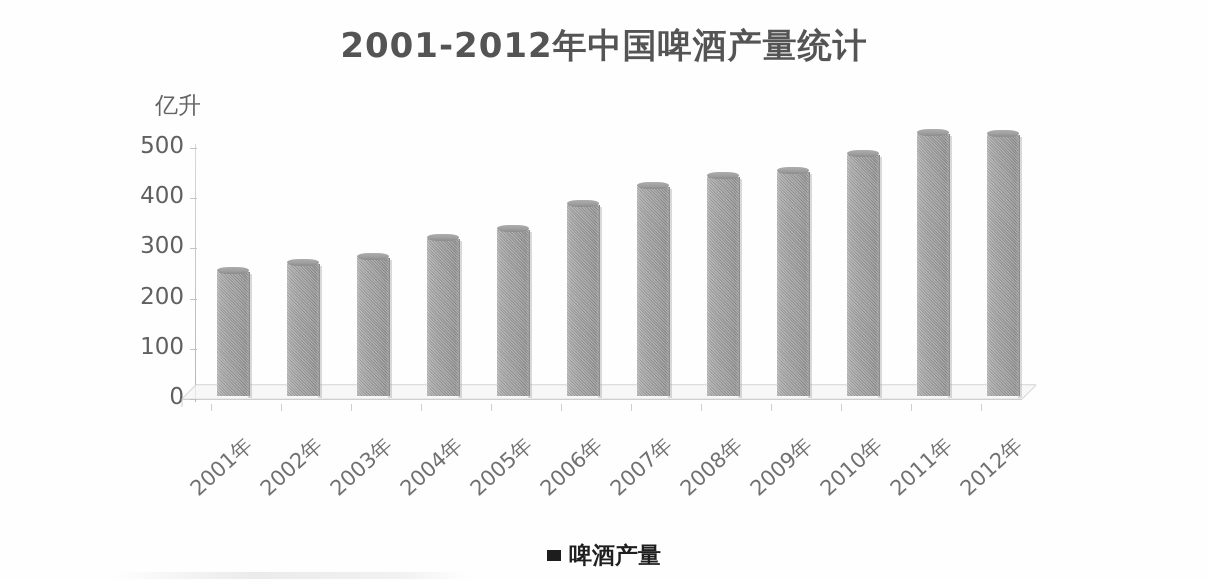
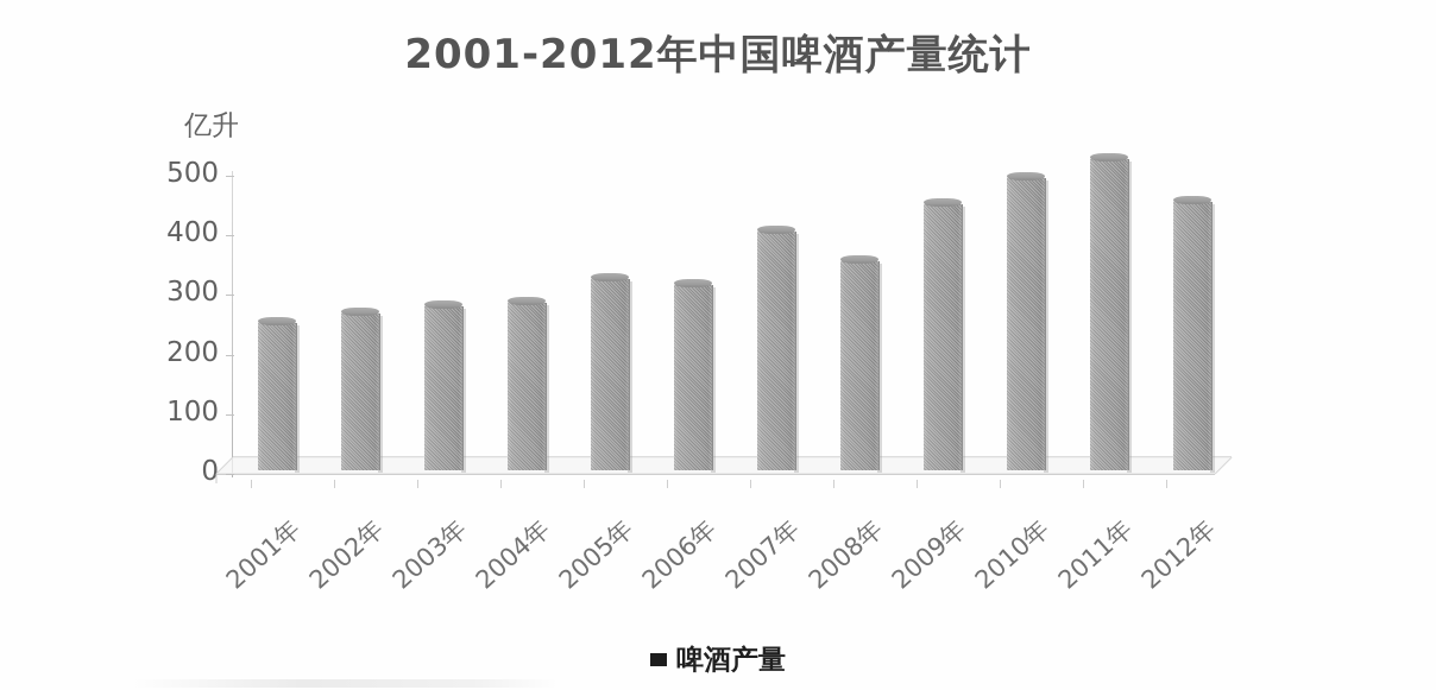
2004年: 310 -> 280
2005年: 330 -> 320
2006年: 380 -> 310
2007年: 420 -> 400
2008年: 440 -> 350
2010年: 480 -> 490
2012年: 520 -> 450
